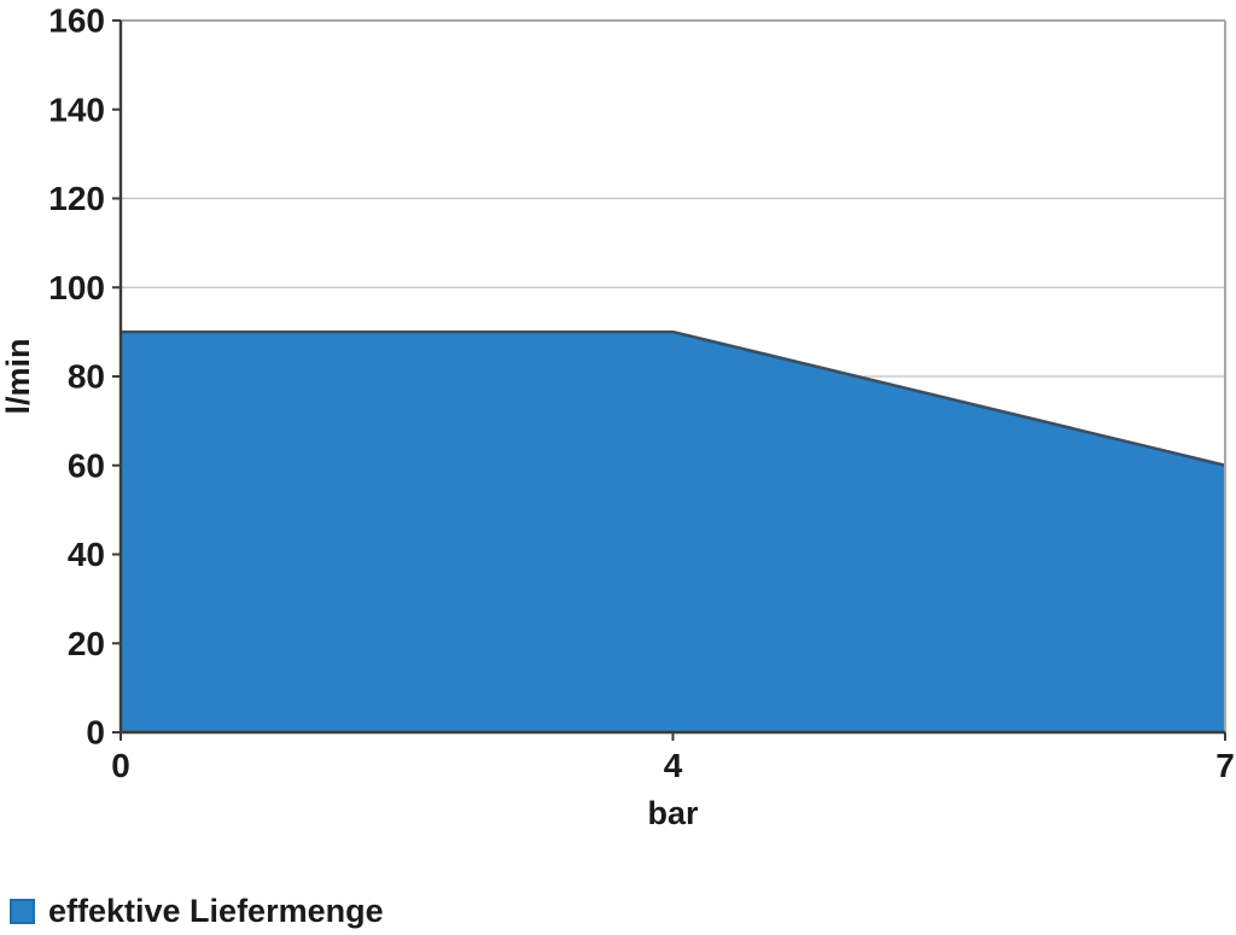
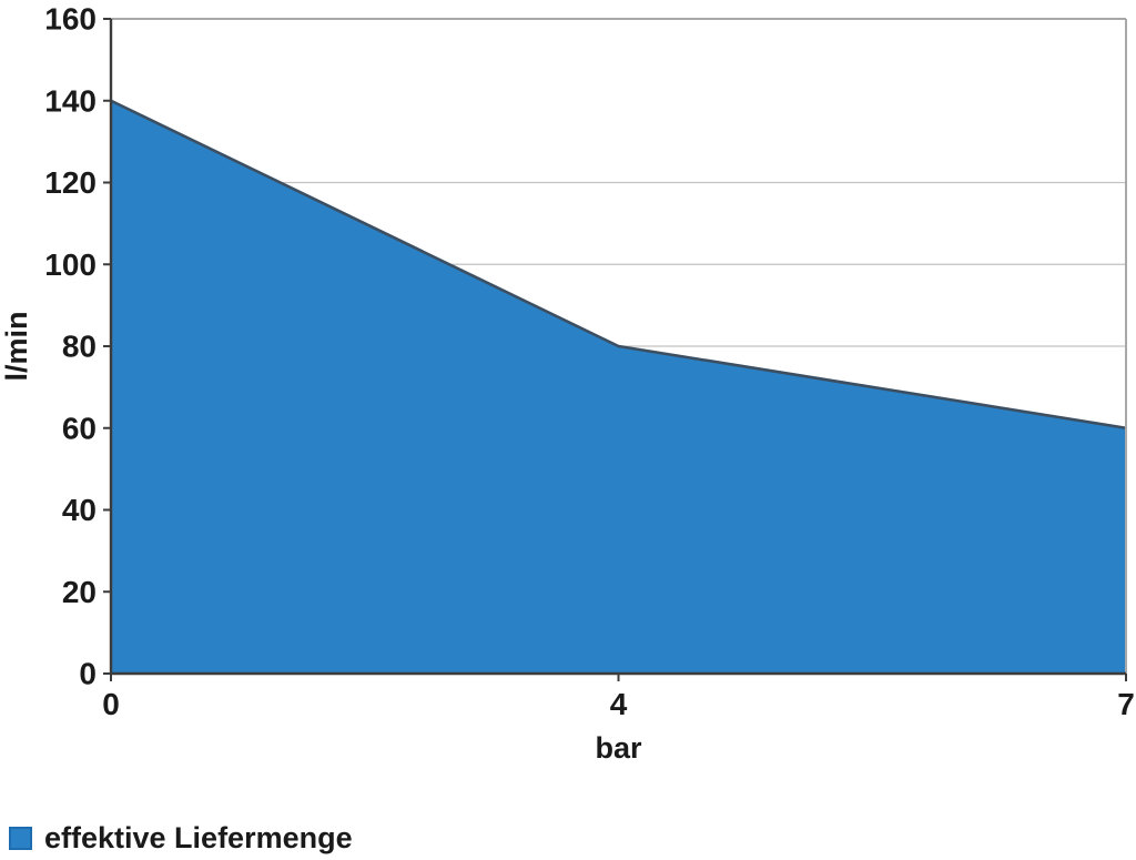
0: 90 -> 140
4: 90 -> 80
